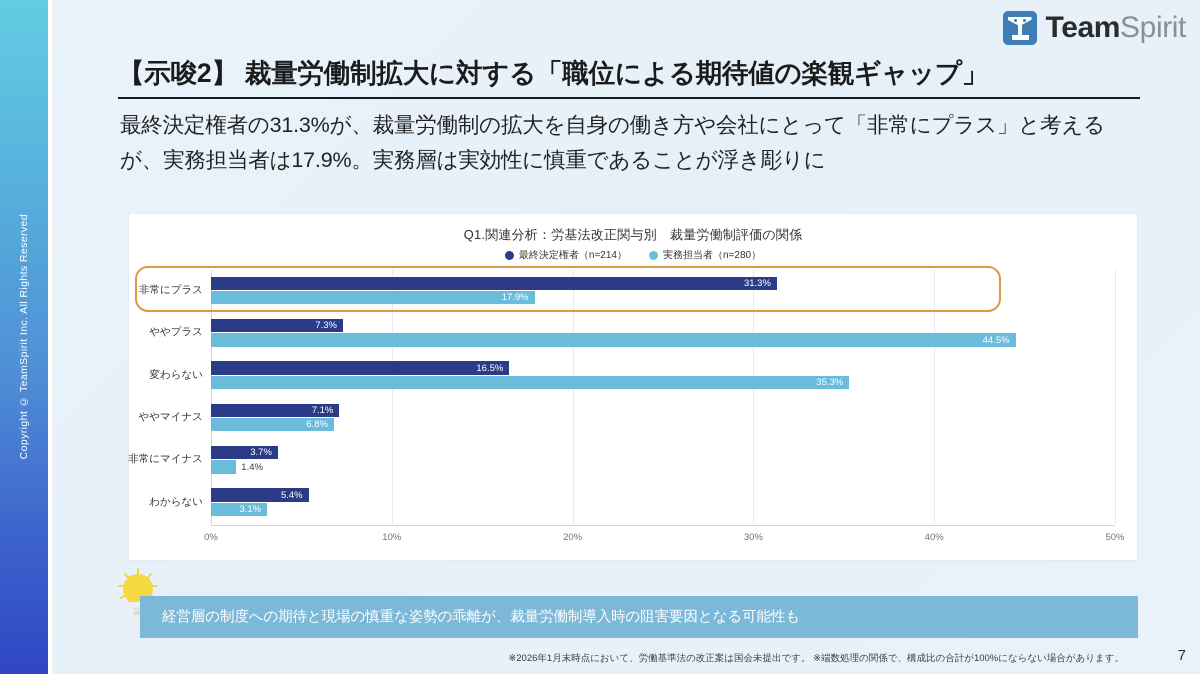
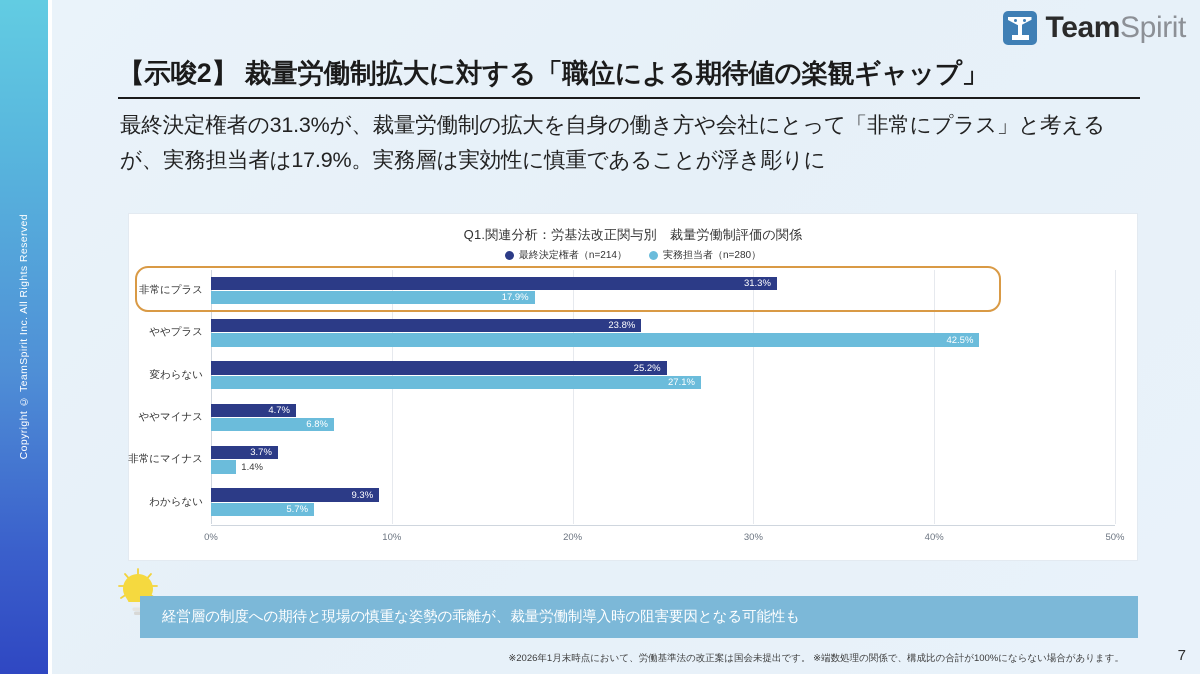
最終決定権者（n=214）/ややプラス: 7.3% -> 23.8%
実務担当者（n=280）/ややプラス: 44.5% -> 42.5%
最終決定権者（n=214）/変わらない: 16.5% -> 25.2%
実務担当者（n=280）/変わらない: 35.3% -> 27.1%
最終決定権者（n=214）/ややマイナス: 7.1% -> 4.7%
最終決定権者（n=214）/わからない: 5.4% -> 9.3%
実務担当者（n=280）/わからない: 3.1% -> 5.7%
